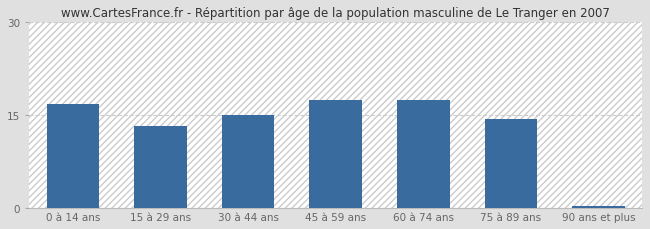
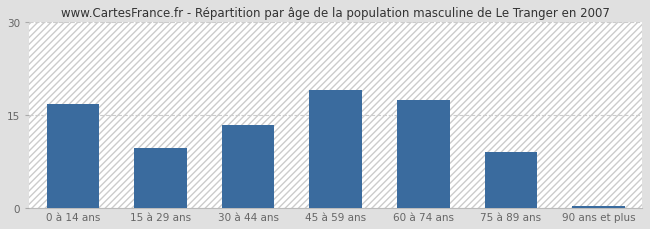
15 à 29 ans: 13.1 -> 9.6
30 à 44 ans: 15.0 -> 13.4
45 à 59 ans: 17.3 -> 19.0
75 à 89 ans: 14.3 -> 9.0
